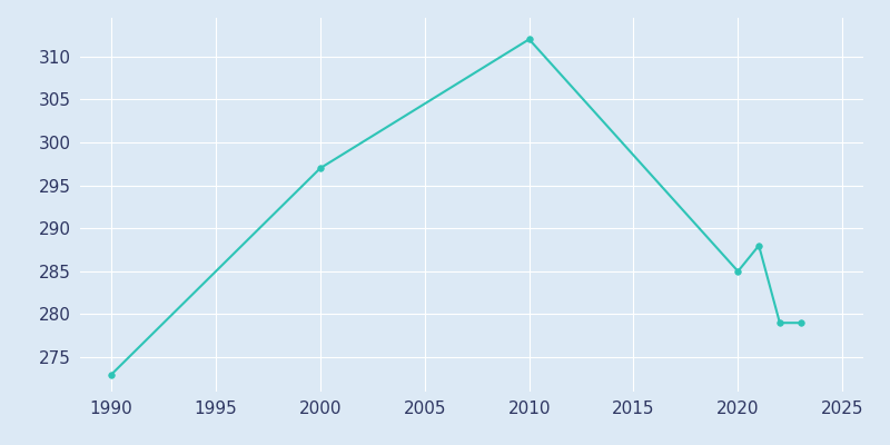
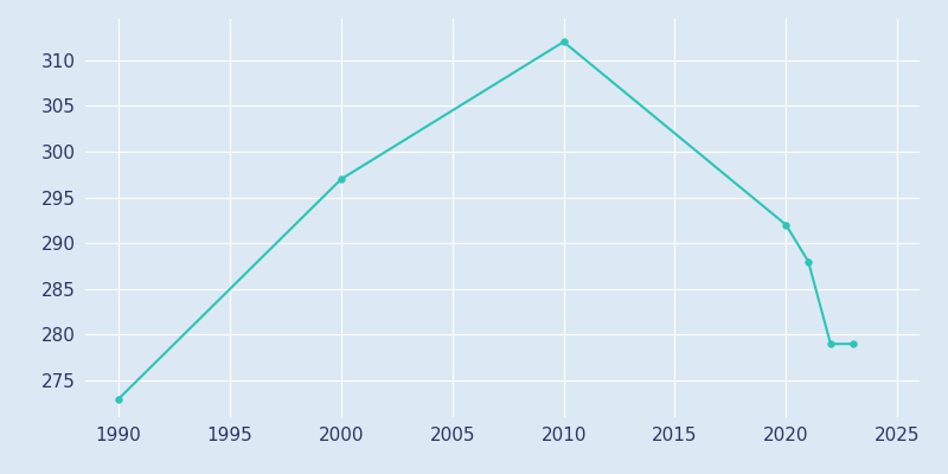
2020: 285 -> 292
